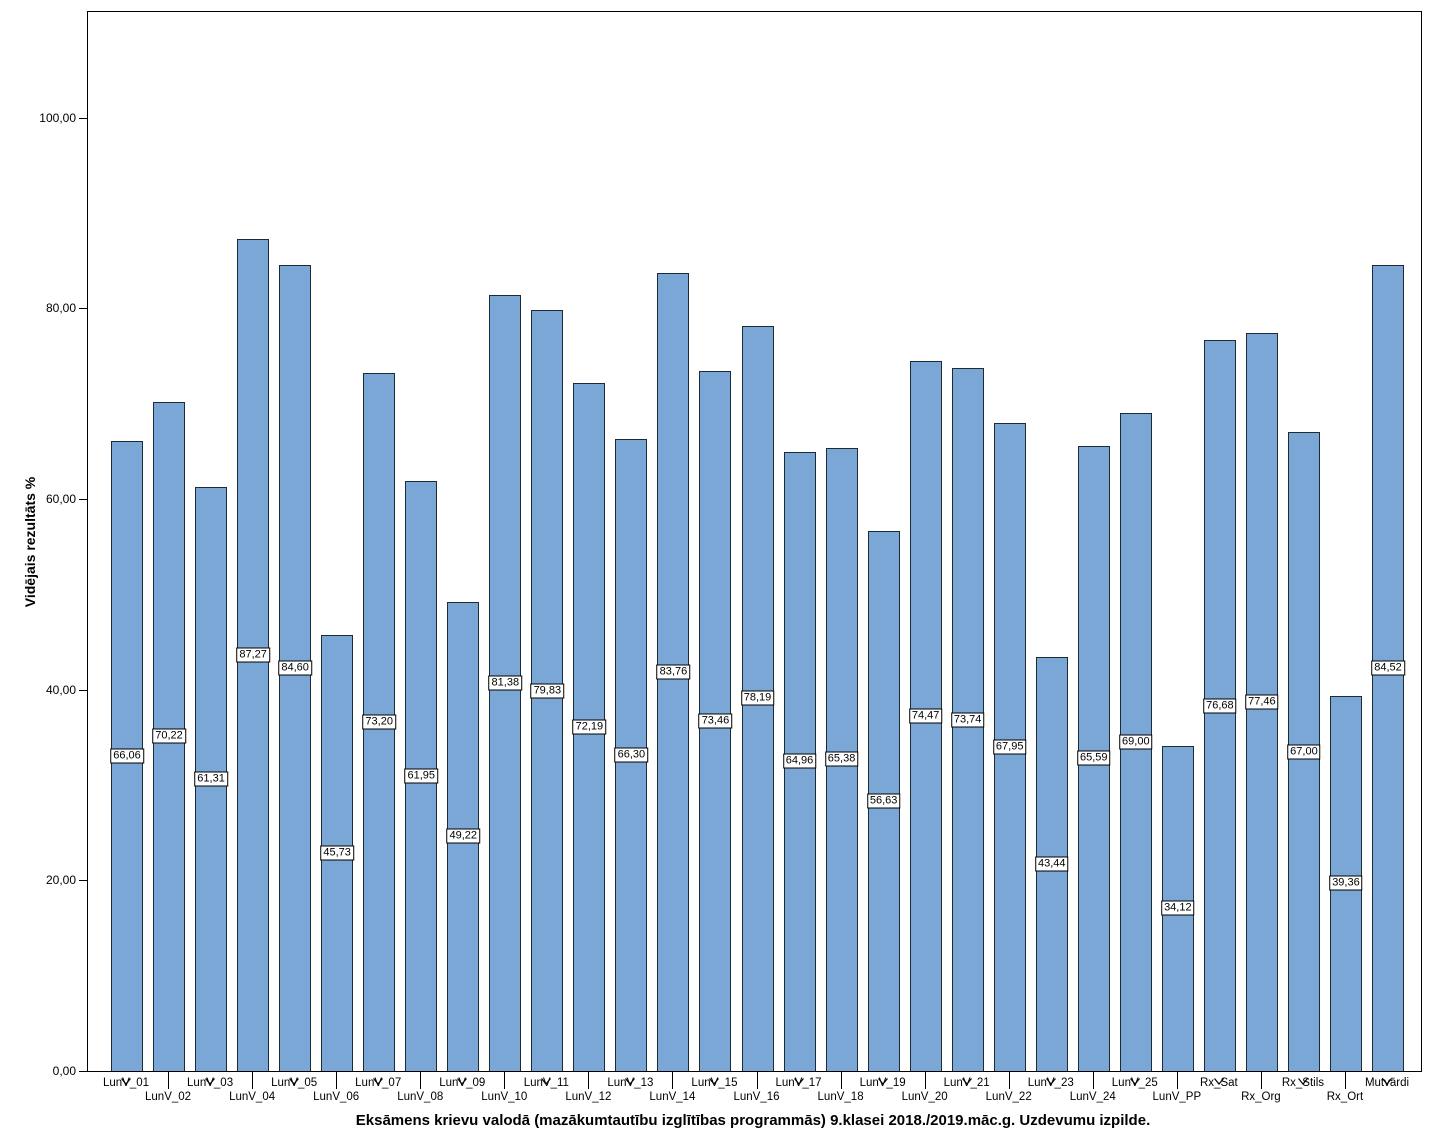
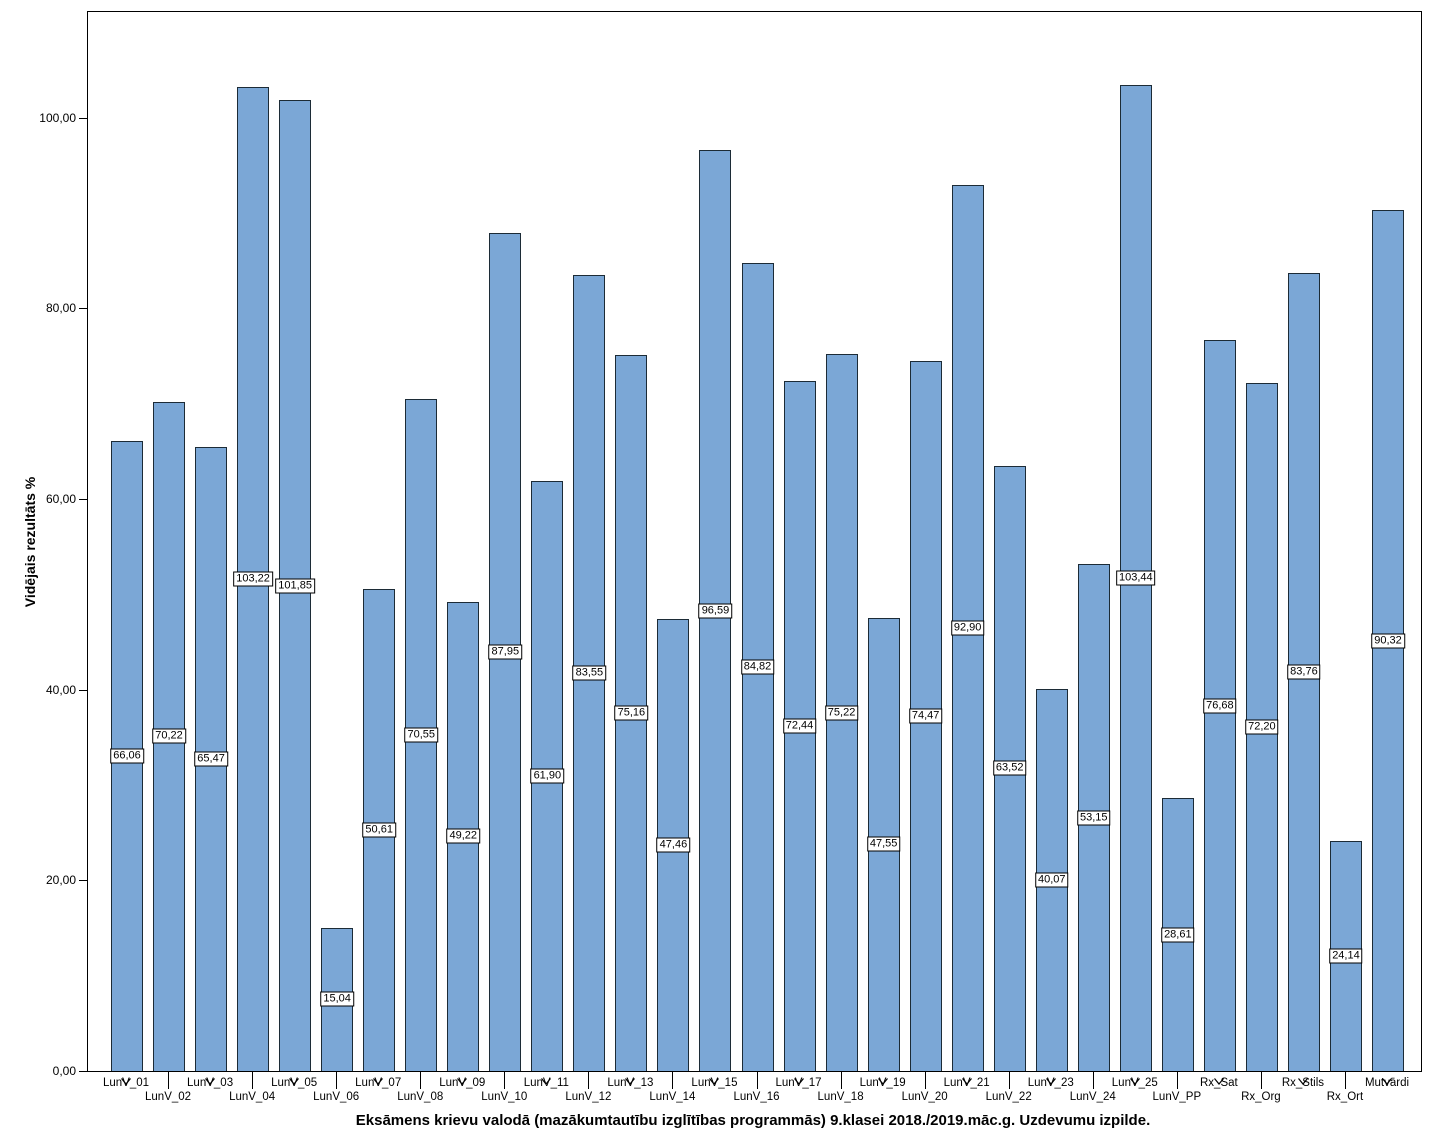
LunV_03: 61,31 -> 65,47
LunV_04: 87,27 -> 103,22
LunV_05: 84,60 -> 101,85
LunV_06: 45,73 -> 15,04
LunV_07: 73,20 -> 50,61
LunV_08: 61,95 -> 70,55
LunV_10: 81,38 -> 87,95
LunV_11: 79,83 -> 61,90
LunV_12: 72,19 -> 83,55
LunV_13: 66,30 -> 75,16
LunV_14: 83,76 -> 47,46
LunV_15: 73,46 -> 96,59
LunV_16: 78,19 -> 84,82
LunV_17: 64,96 -> 72,44
LunV_18: 65,38 -> 75,22
LunV_19: 56,63 -> 47,55
LunV_21: 73,74 -> 92,90
LunV_22: 67,95 -> 63,52
LunV_23: 43,44 -> 40,07
LunV_24: 65,59 -> 53,15
LunV_25: 69,00 -> 103,44
LunV_PP: 34,12 -> 28,61
Rx_Org: 77,46 -> 72,20
Rx_Stils: 67,00 -> 83,76
Rx_Ort: 39,36 -> 24,14
Mutvārdi: 84,52 -> 90,32
